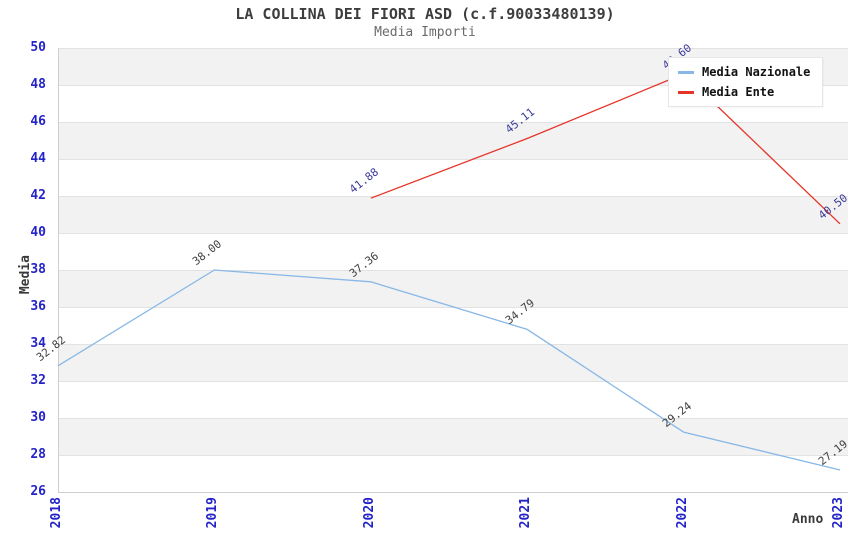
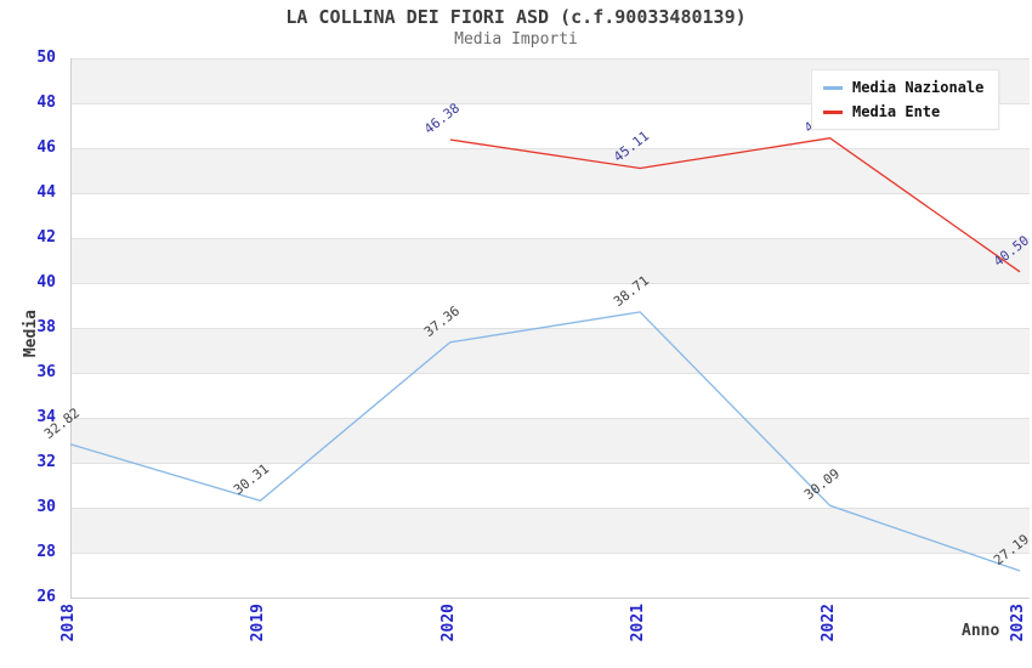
Media Nazionale/2019: 38.00 -> 30.31
Media Ente/2020: 41.88 -> 46.38
Media Nazionale/2021: 34.79 -> 38.71
Media Nazionale/2022: 29.24 -> 30.09
Media Ente/2022: 48.60 -> 46.45
